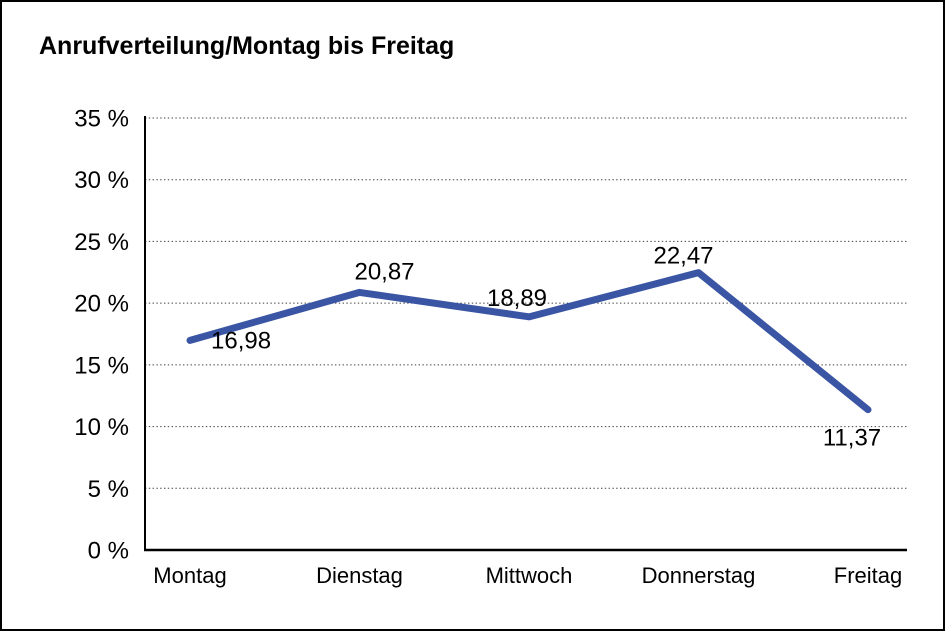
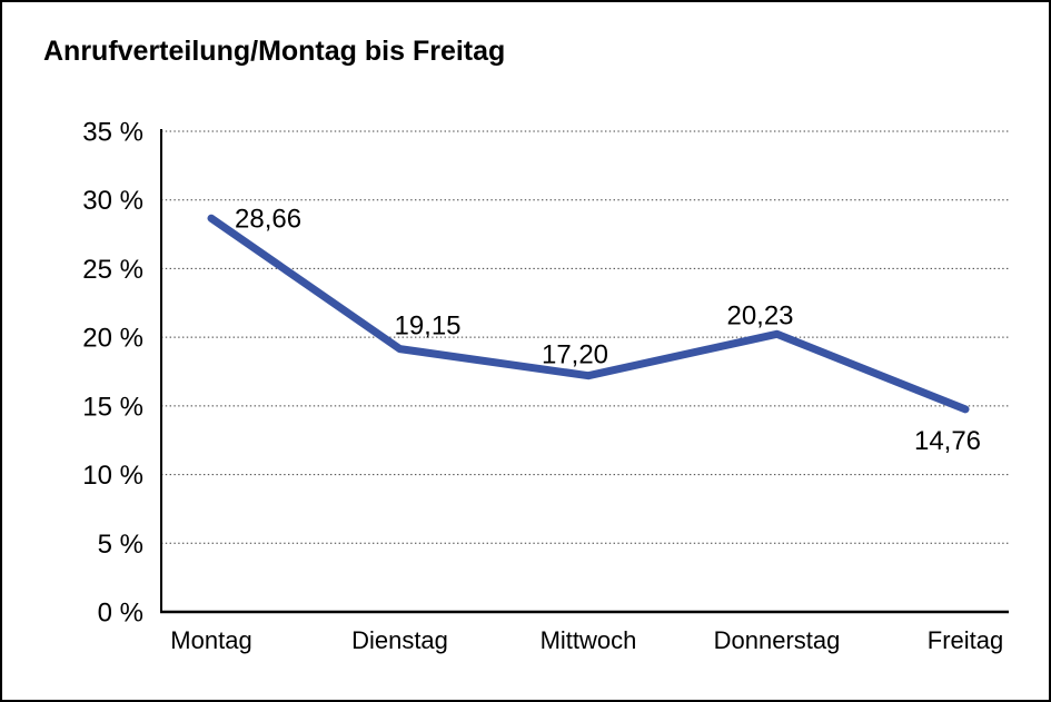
Montag: 16,98 -> 28,66
Dienstag: 20,87 -> 19,15
Mittwoch: 18,89 -> 17,20
Donnerstag: 22,47 -> 20,23
Freitag: 11,37 -> 14,76
